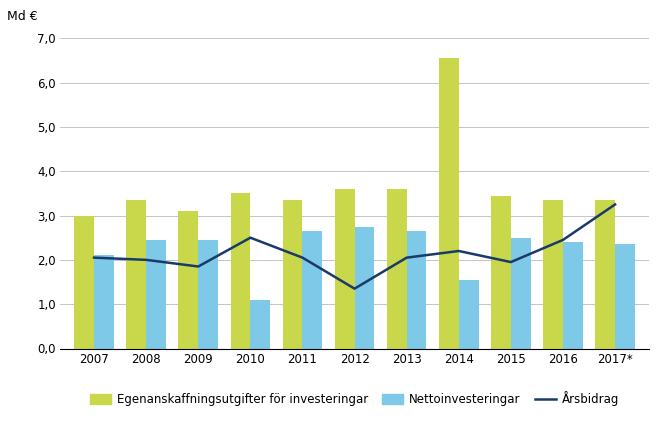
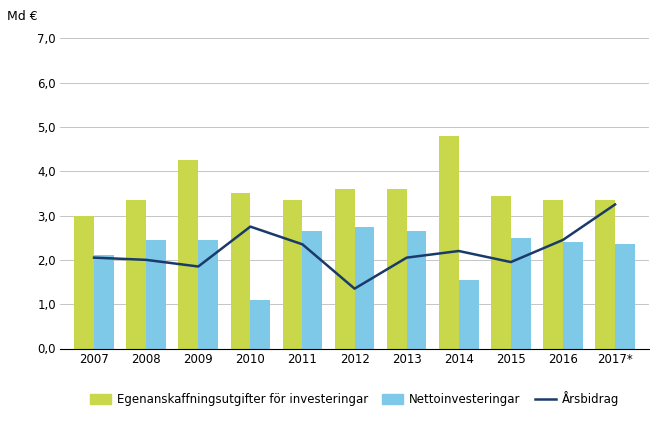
Egenanskaffningsutgifter för investeringar/2009: 3,10 -> 4,25
Årsbidrag/2010: 2,50 -> 2,75
Årsbidrag/2011: 2,05 -> 2,35
Egenanskaffningsutgifter för investeringar/2014: 6,55 -> 4,80
